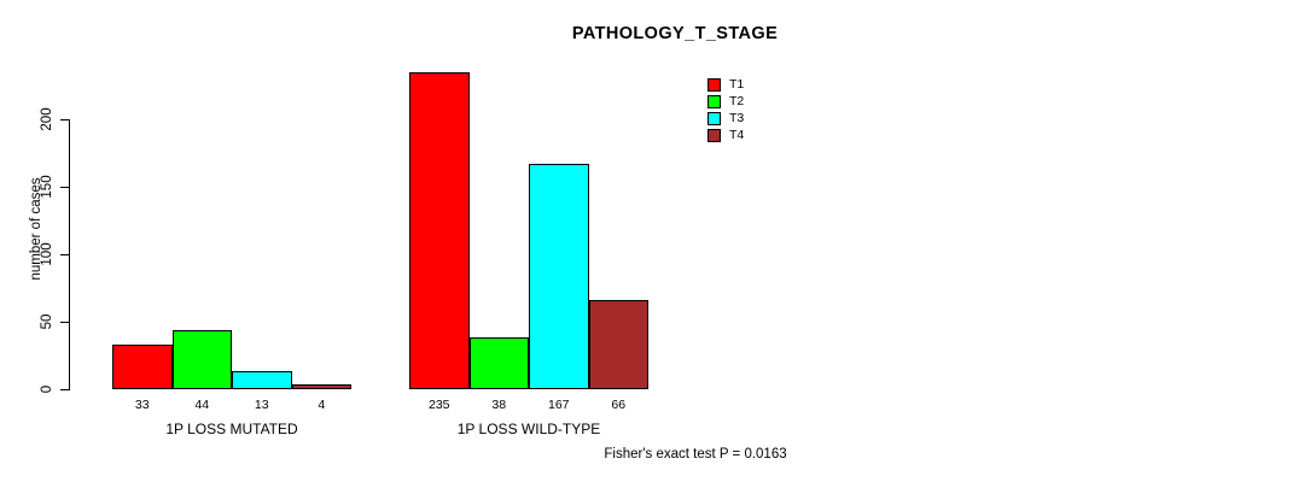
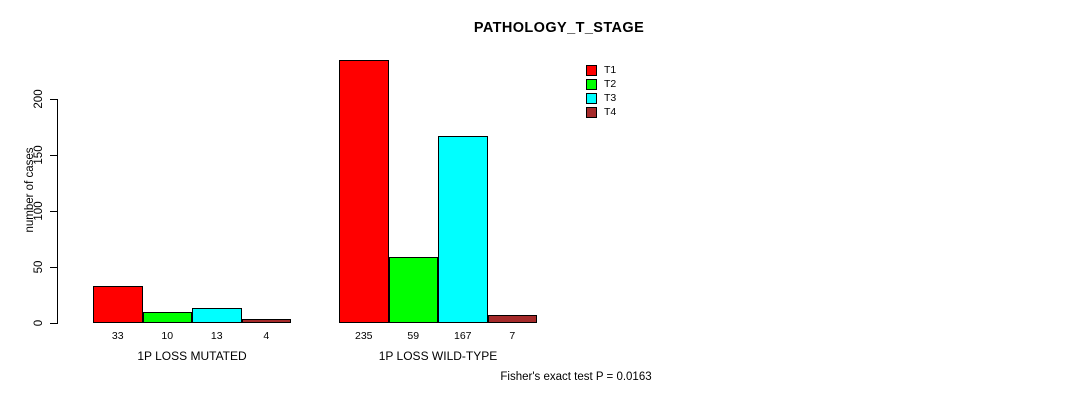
T2/1P LOSS MUTATED: 44 -> 10
T2/1P LOSS WILD-TYPE: 38 -> 59
T4/1P LOSS WILD-TYPE: 66 -> 7
